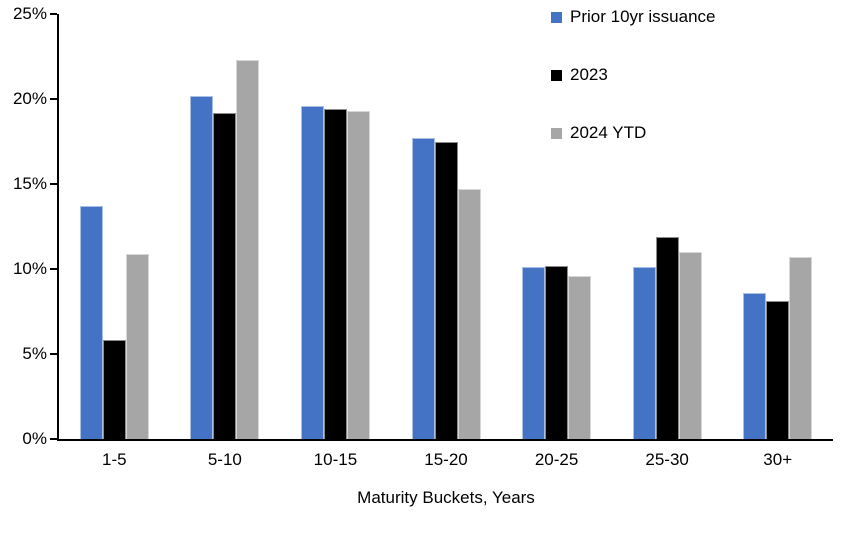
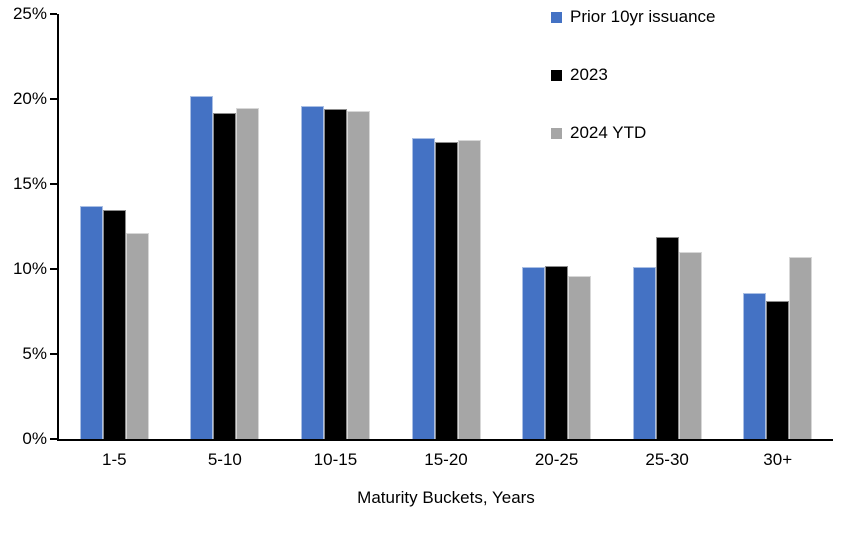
2023/1-5: 5.8% -> 13.5%
2024 YTD/1-5: 10.9% -> 12.1%
2024 YTD/5-10: 22.3% -> 19.5%
2024 YTD/15-20: 14.7% -> 17.6%
